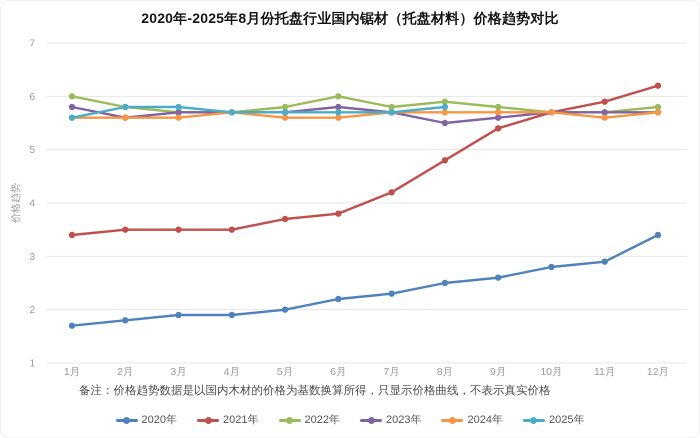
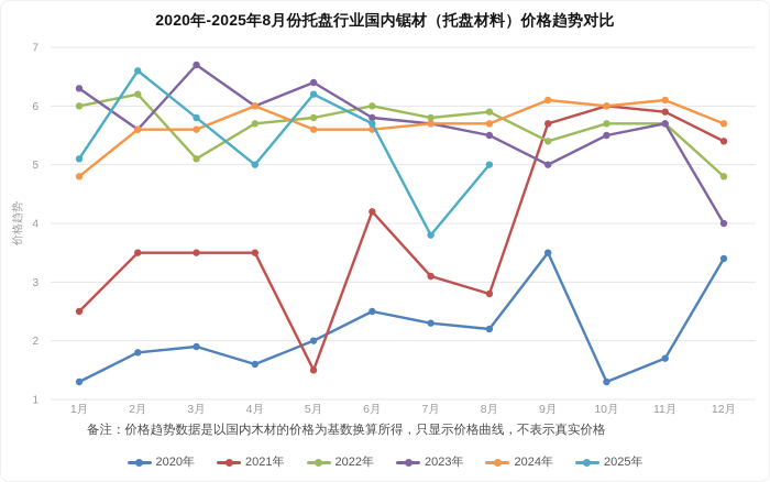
2020年/1月: 1.7 -> 1.3
2021年/1月: 3.4 -> 2.5
2023年/1月: 5.8 -> 6.3
2024年/1月: 5.6 -> 4.8
2025年/1月: 5.6 -> 5.1
2022年/2月: 5.8 -> 6.2
2025年/2月: 5.8 -> 6.6
2022年/3月: 5.7 -> 5.1
2023年/3月: 5.7 -> 6.7
2020年/4月: 1.9 -> 1.6
2023年/4月: 5.7 -> 6.0
2024年/4月: 5.7 -> 6.0
2025年/4月: 5.7 -> 5.0
2021年/5月: 3.7 -> 1.5
2023年/5月: 5.7 -> 6.4
2025年/5月: 5.7 -> 6.2
2020年/6月: 2.2 -> 2.5
2021年/6月: 3.8 -> 4.2
2021年/7月: 4.2 -> 3.1
2025年/7月: 5.7 -> 3.8
2020年/8月: 2.5 -> 2.2
2021年/8月: 4.8 -> 2.8
2025年/8月: 5.8 -> 5.0
2020年/9月: 2.6 -> 3.5
2021年/9月: 5.4 -> 5.7
2022年/9月: 5.8 -> 5.4
2023年/9月: 5.6 -> 5.0
2024年/9月: 5.7 -> 6.1
2020年/10月: 2.8 -> 1.3
2021年/10月: 5.7 -> 6.0
2023年/10月: 5.7 -> 5.5
2024年/10月: 5.7 -> 6.0
2020年/11月: 2.9 -> 1.7
2024年/11月: 5.6 -> 6.1
2021年/12月: 6.2 -> 5.4
2022年/12月: 5.8 -> 4.8
2023年/12月: 5.7 -> 4.0
